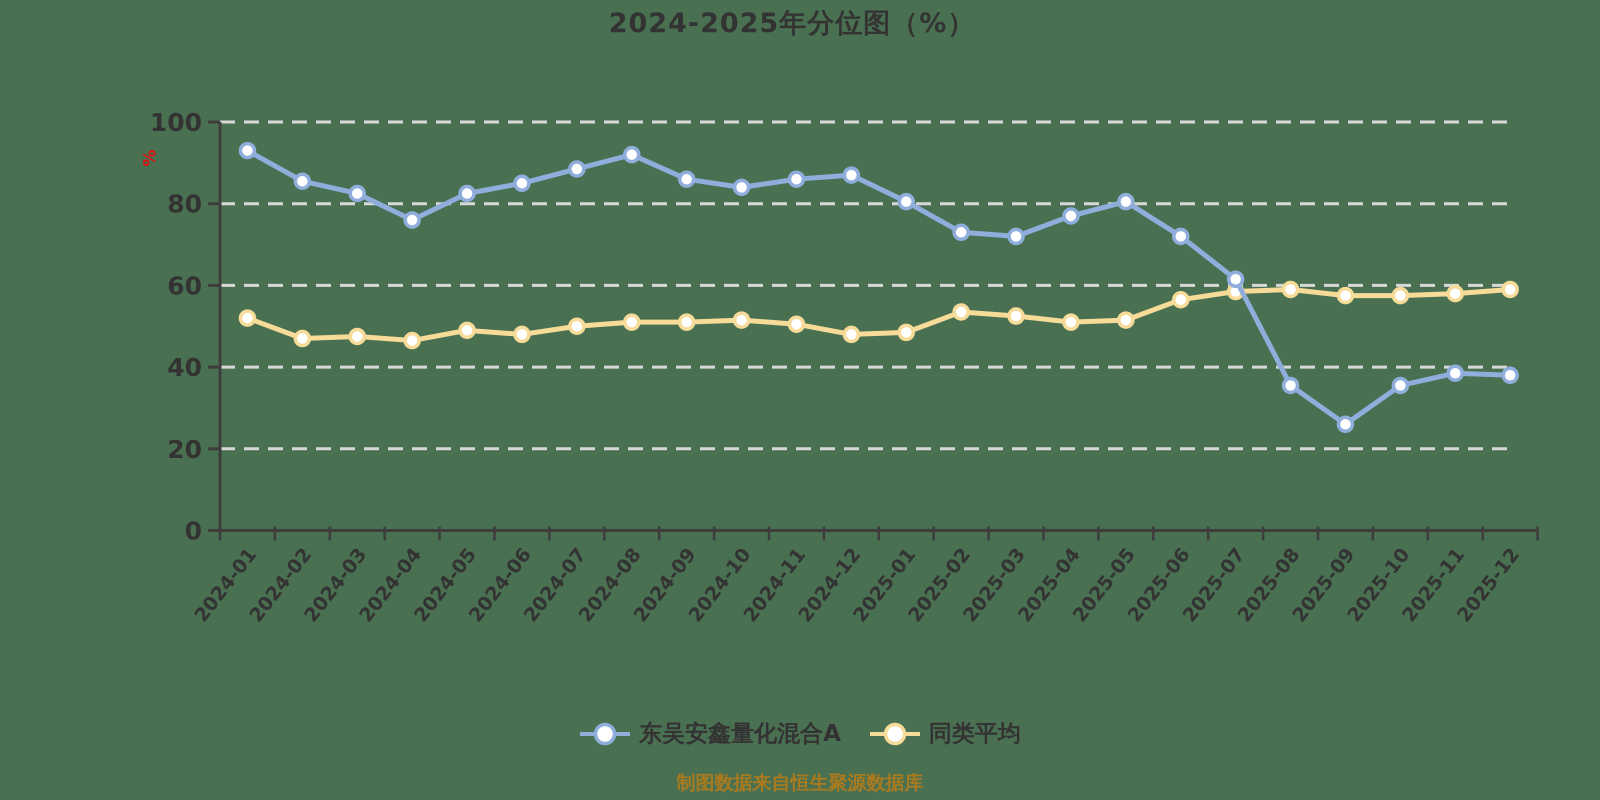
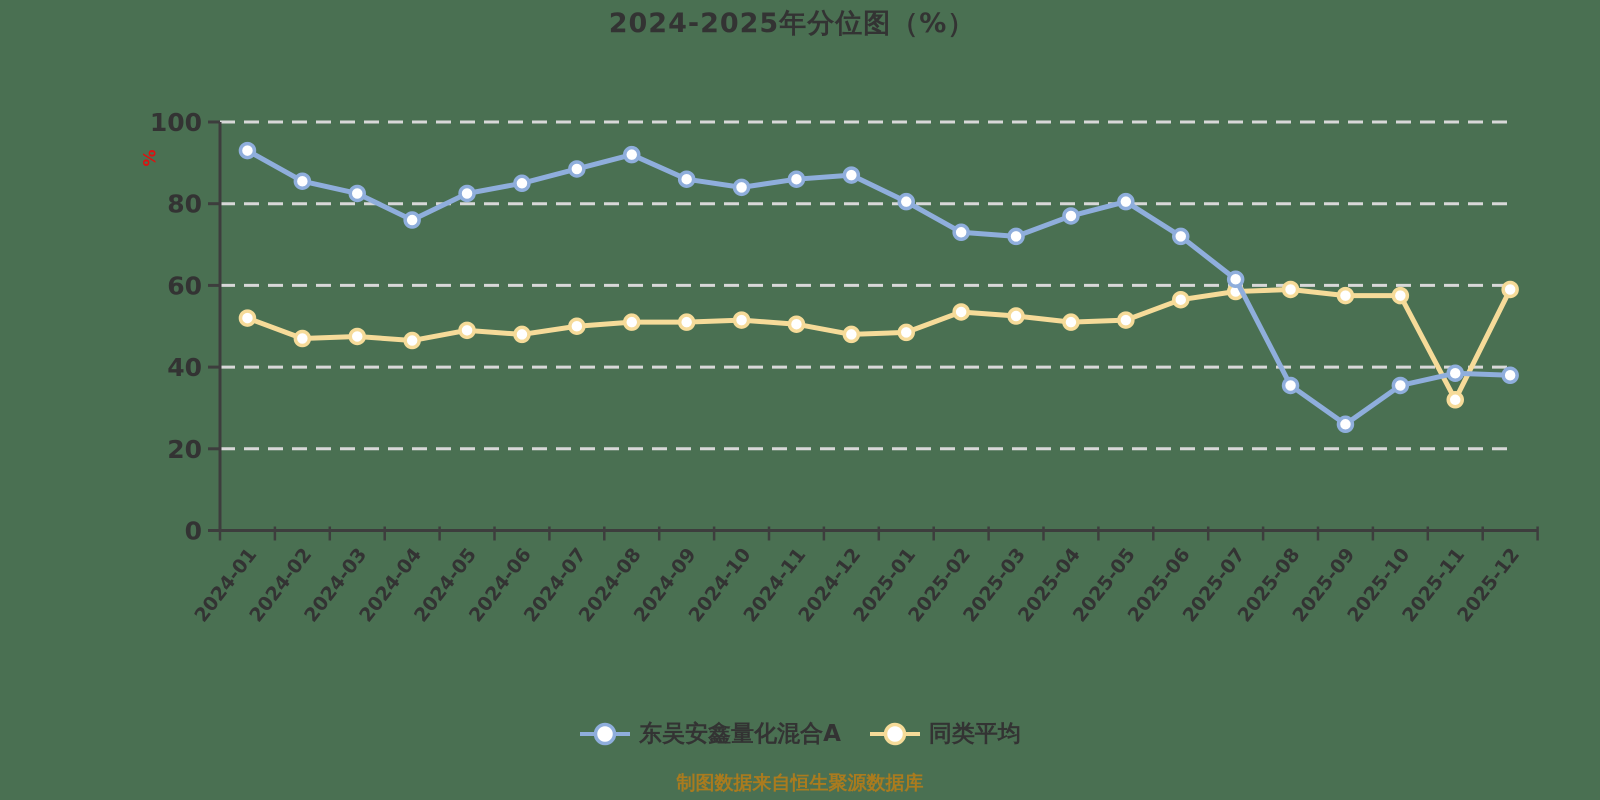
同类平均/2025-11: 58 -> 32
